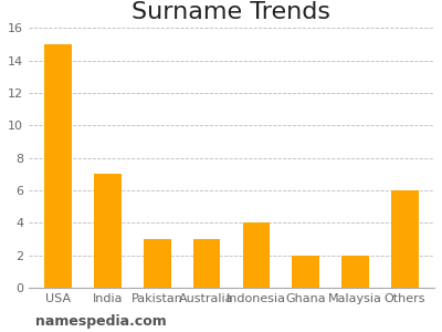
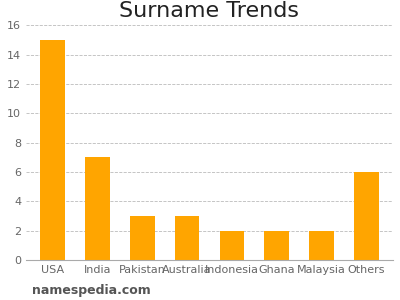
Indonesia: 4 -> 2
